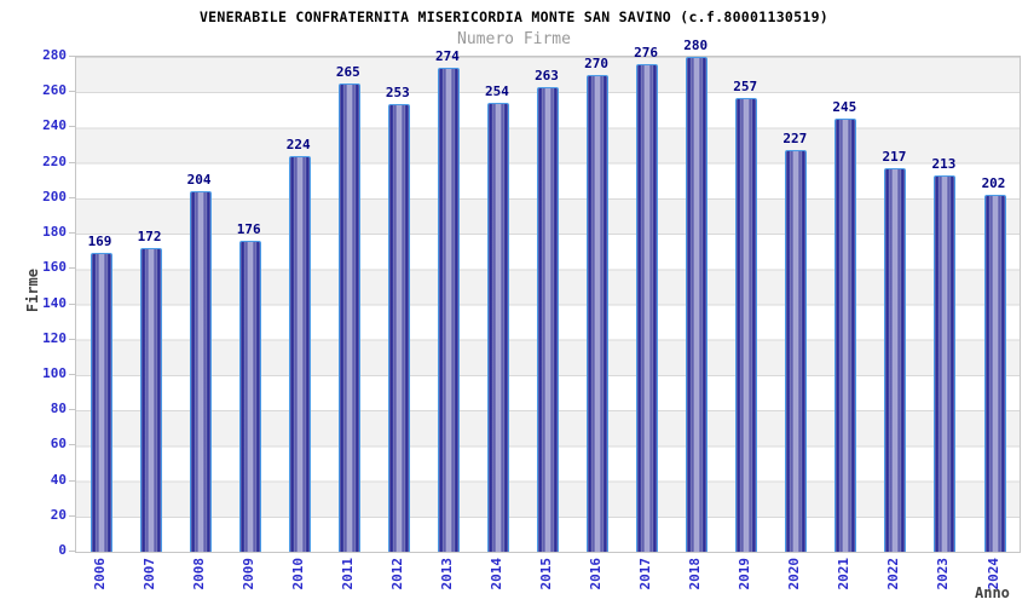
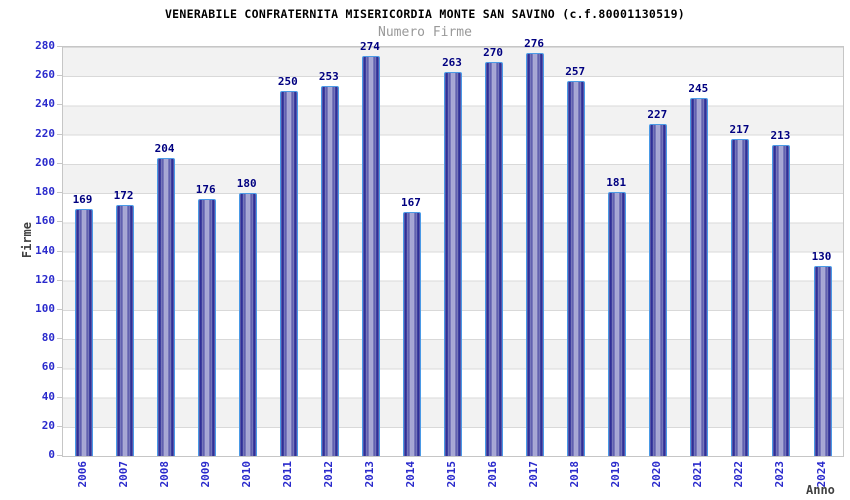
2010: 224 -> 180
2011: 265 -> 250
2014: 254 -> 167
2018: 280 -> 257
2019: 257 -> 181
2024: 202 -> 130
